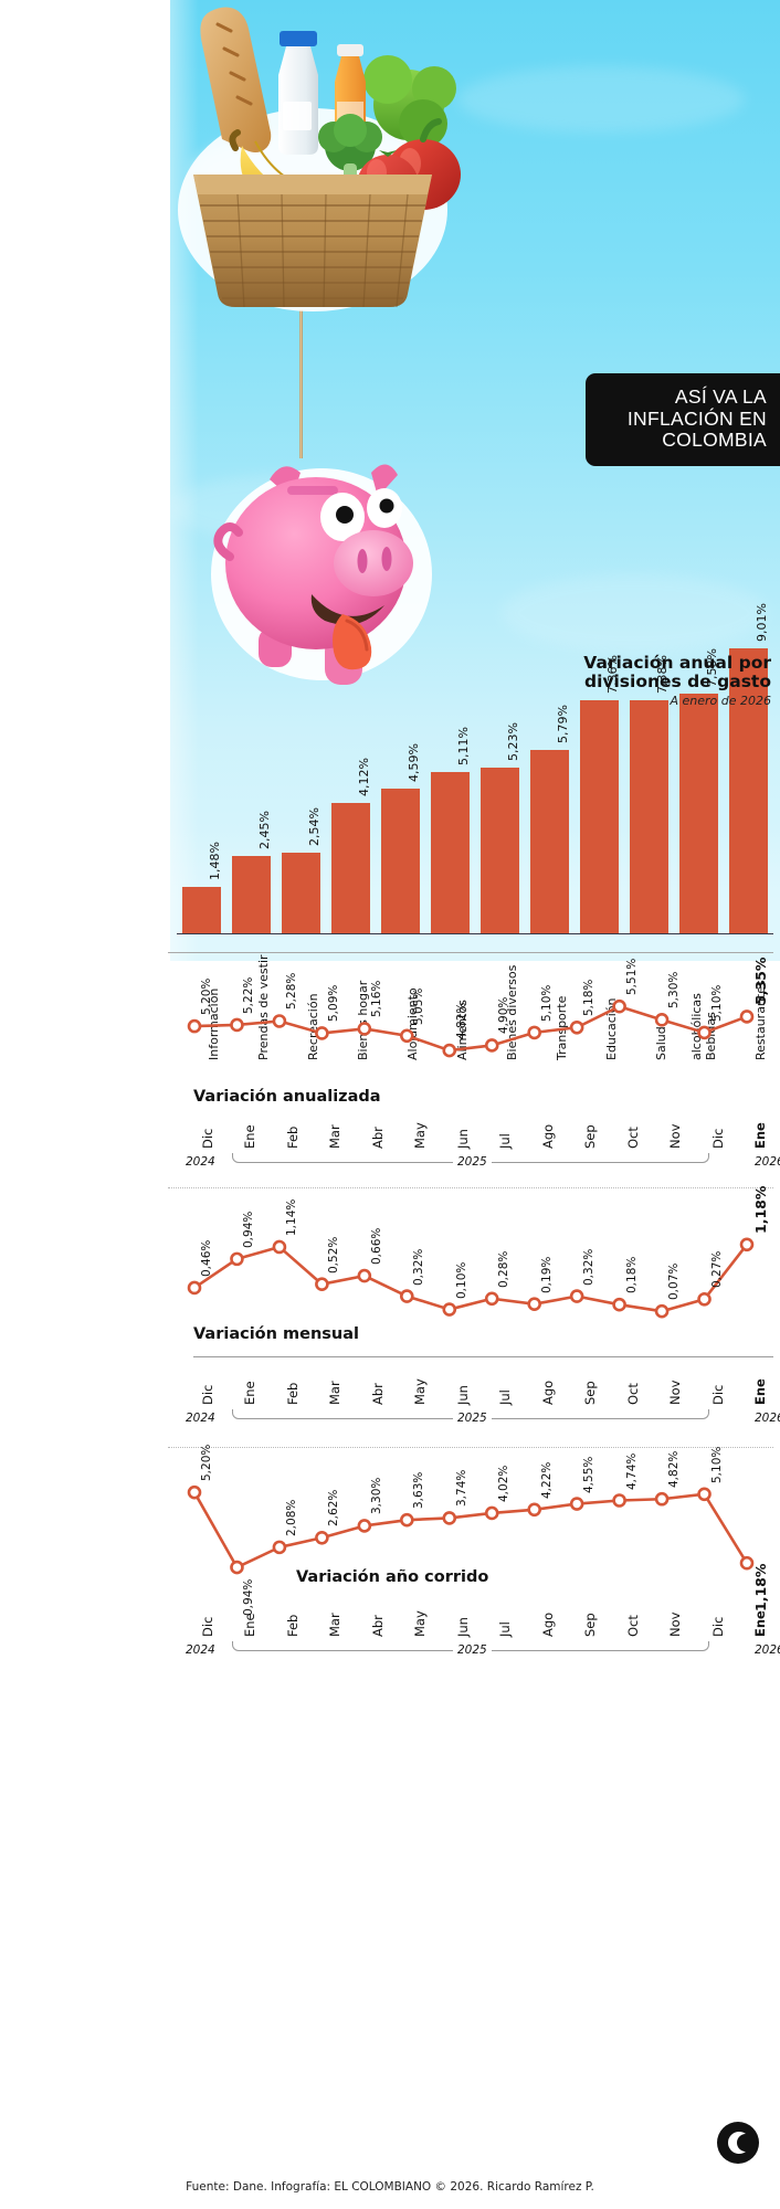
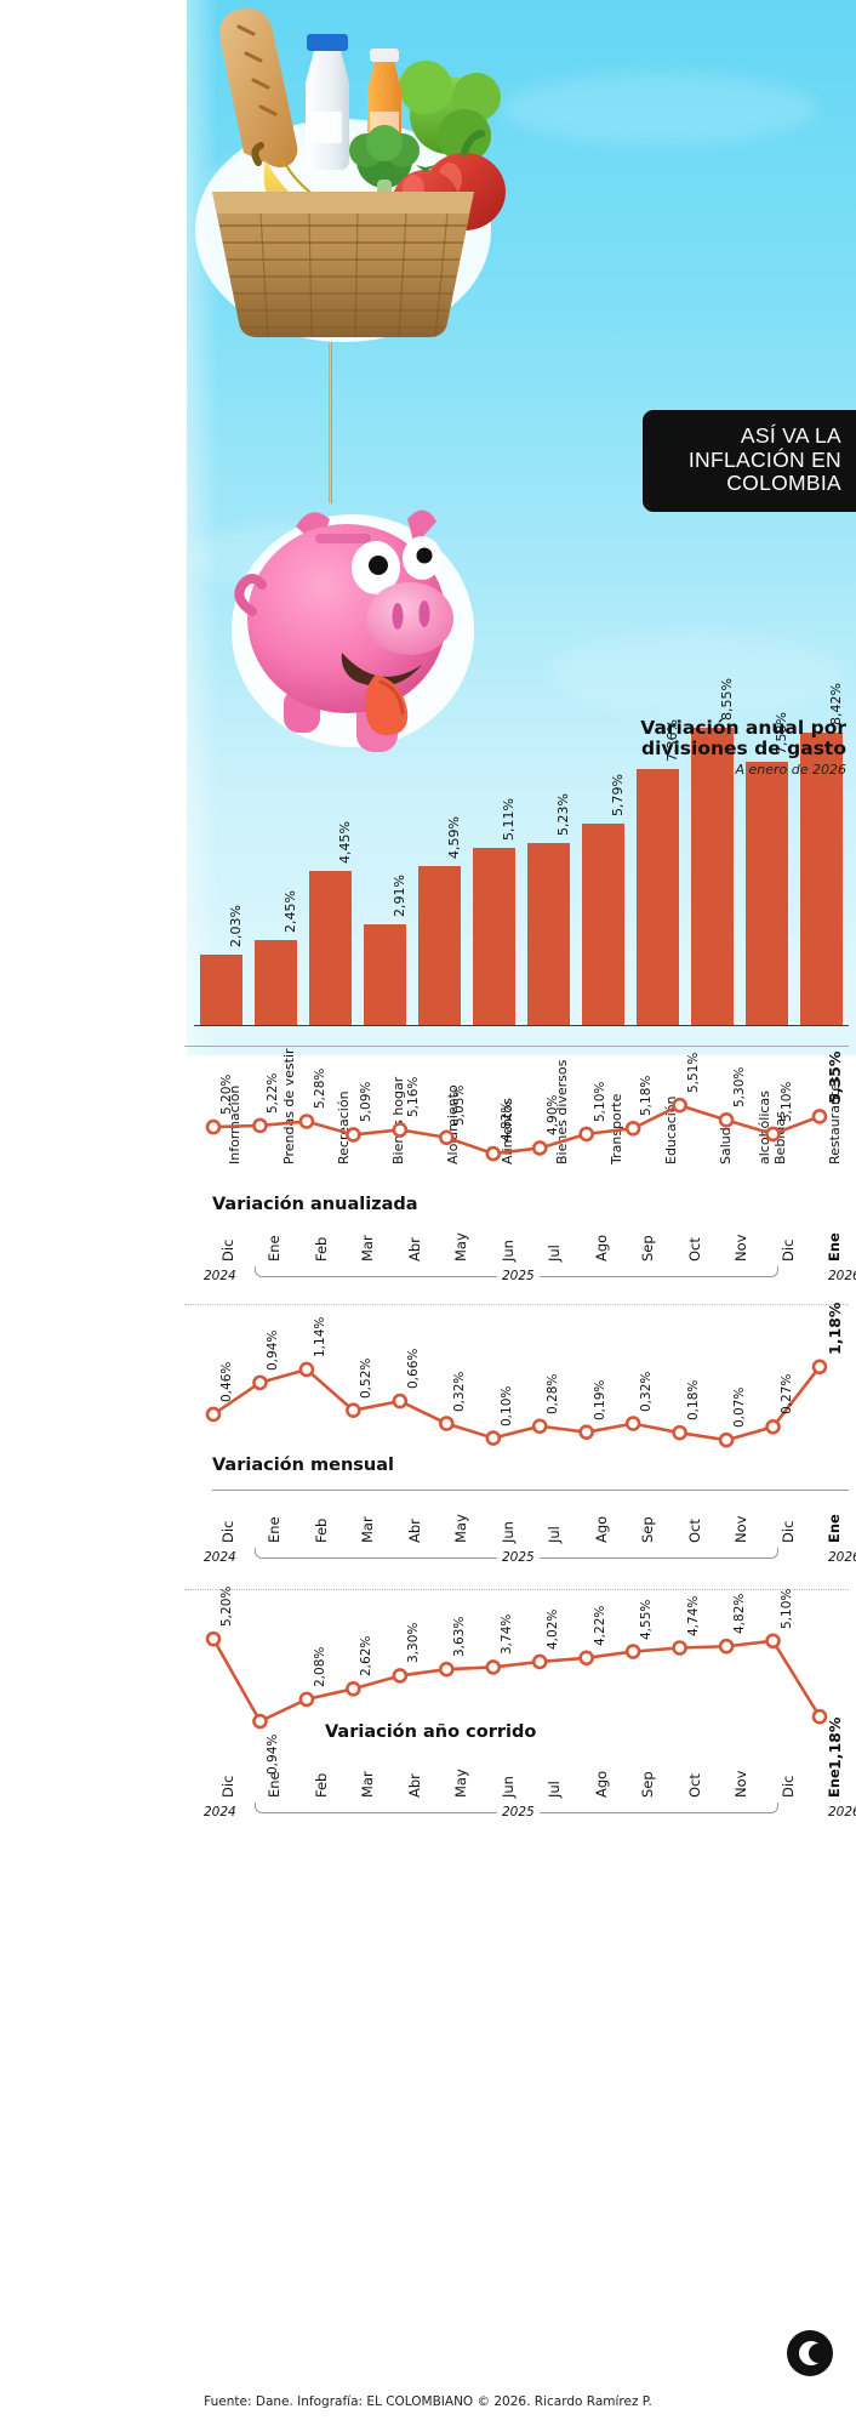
Variación anual por divisiones de gasto/Información: 1,48% -> 2,03%
Variación anual por divisiones de gasto/Recreación: 2,54% -> 4,45%
Variación anual por divisiones de gasto/Bienes hogar: 4,12% -> 2,91%
Variación anual por divisiones de gasto/Salud: 7,38% -> 8,55%
Variación anual por divisiones de gasto/Restaurantes: 9,01% -> 8,42%
